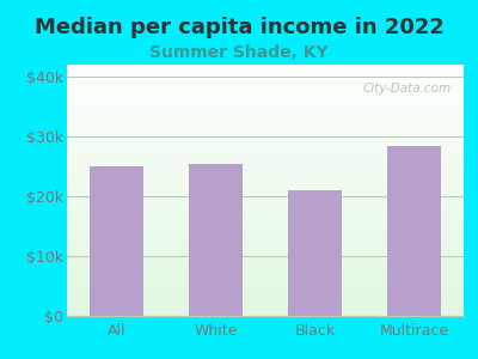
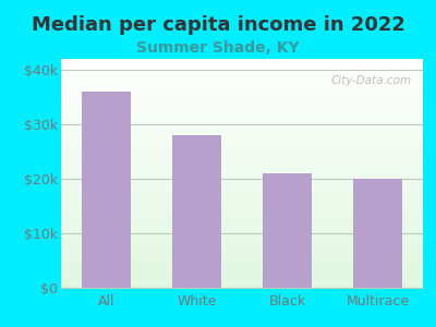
All: $25.0k -> $36.0k
White: $25.5k -> $28.0k
Multirace: $28.5k -> $20.0k
